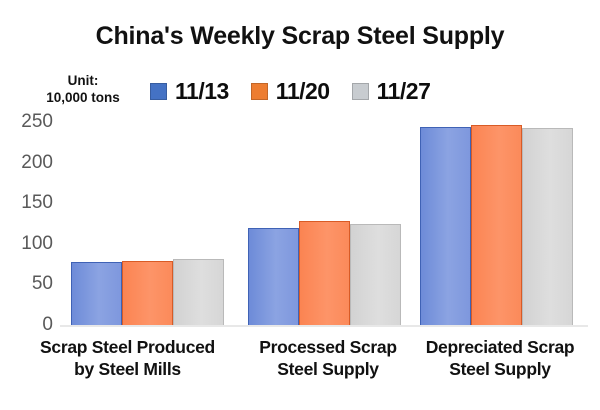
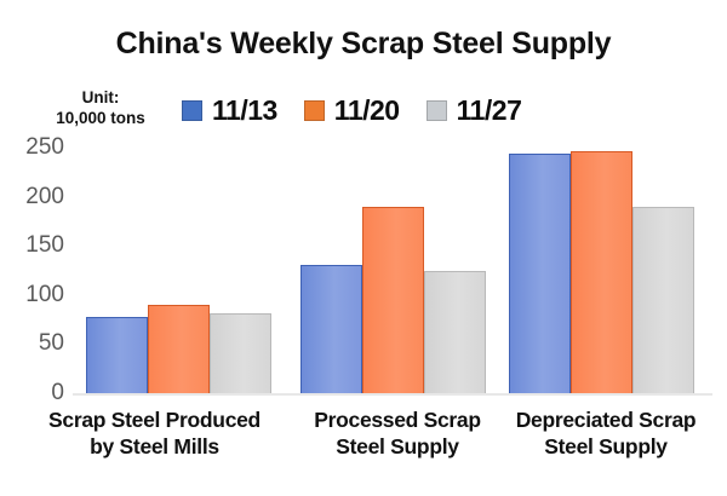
11/20/Scrap Steel Produced by Steel Mills: 80 -> 90
11/13/Processed Scrap Steel Supply: 120 -> 130
11/20/Processed Scrap Steel Supply: 130 -> 190
11/27/Depreciated Scrap Steel Supply: 240 -> 190
